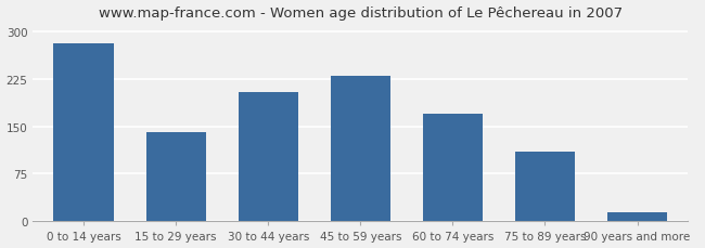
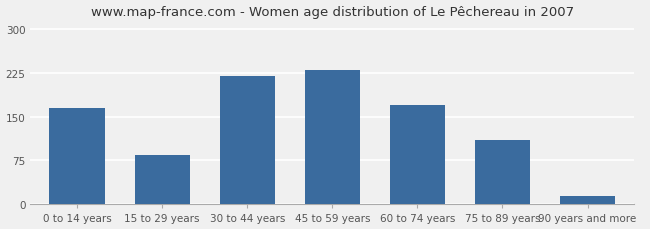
0 to 14 years: 280 -> 165
15 to 29 years: 140 -> 85
30 to 44 years: 204 -> 220
